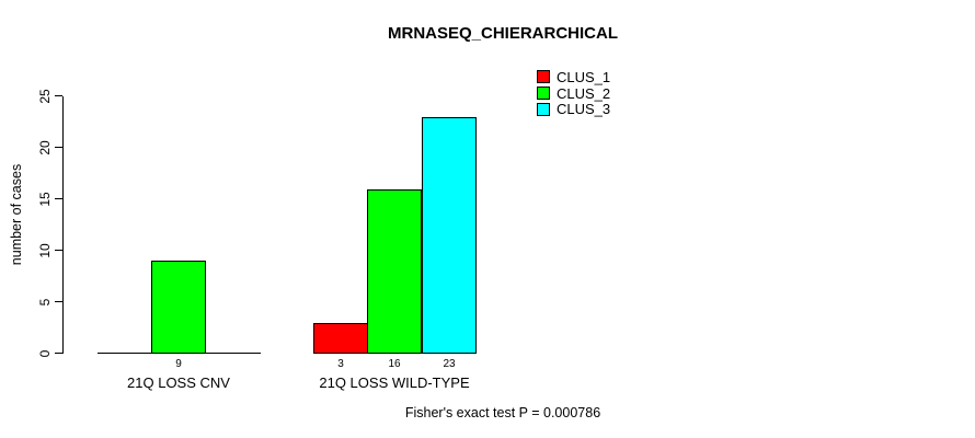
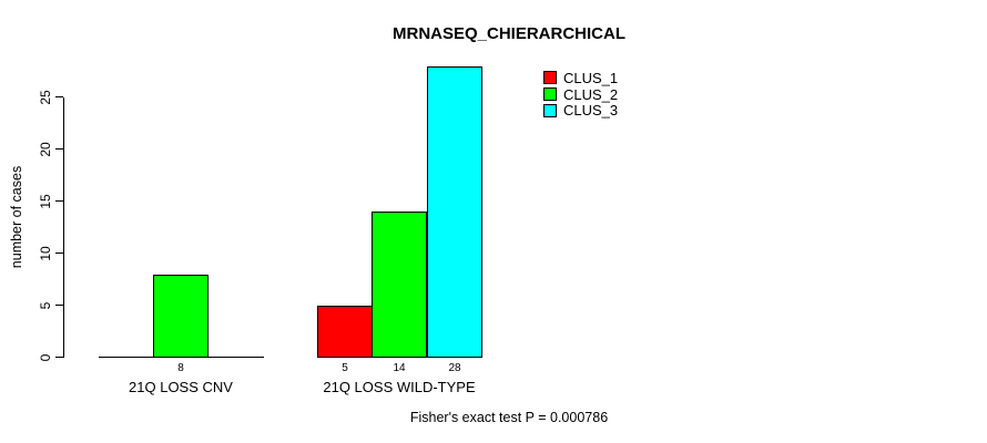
CLUS_2/21Q LOSS CNV: 9 -> 8
CLUS_1/21Q LOSS WILD-TYPE: 3 -> 5
CLUS_2/21Q LOSS WILD-TYPE: 16 -> 14
CLUS_3/21Q LOSS WILD-TYPE: 23 -> 28
